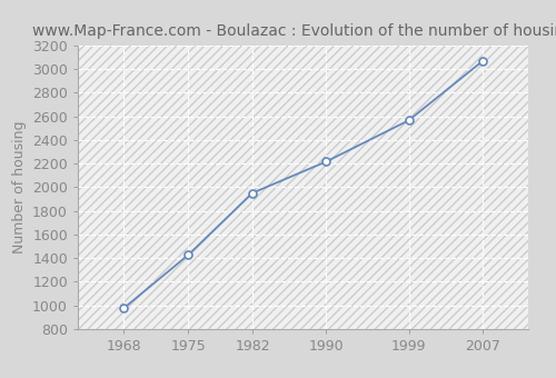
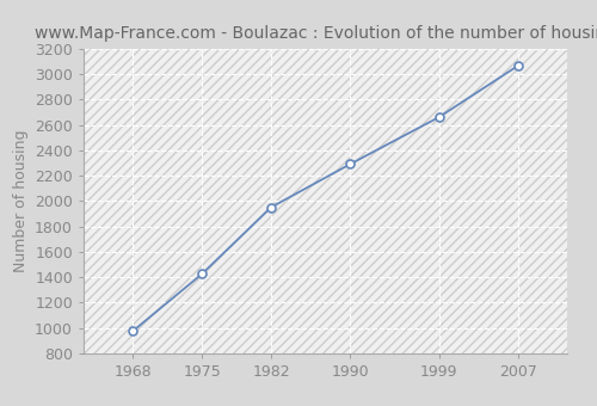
1990: 2220 -> 2290
1999: 2560 -> 2660
